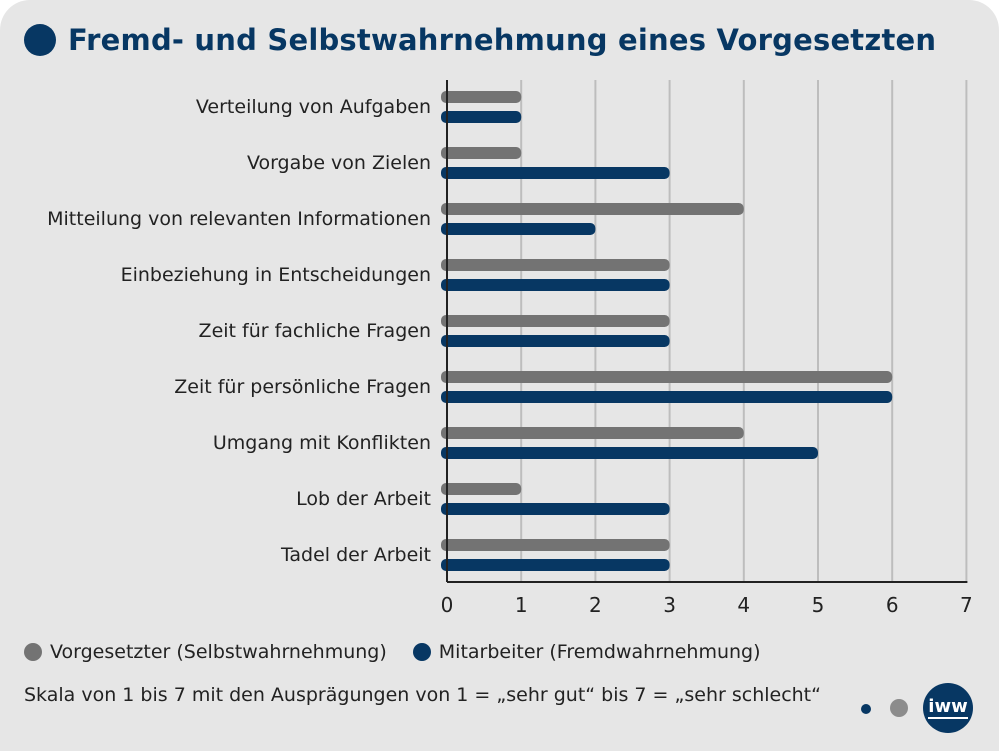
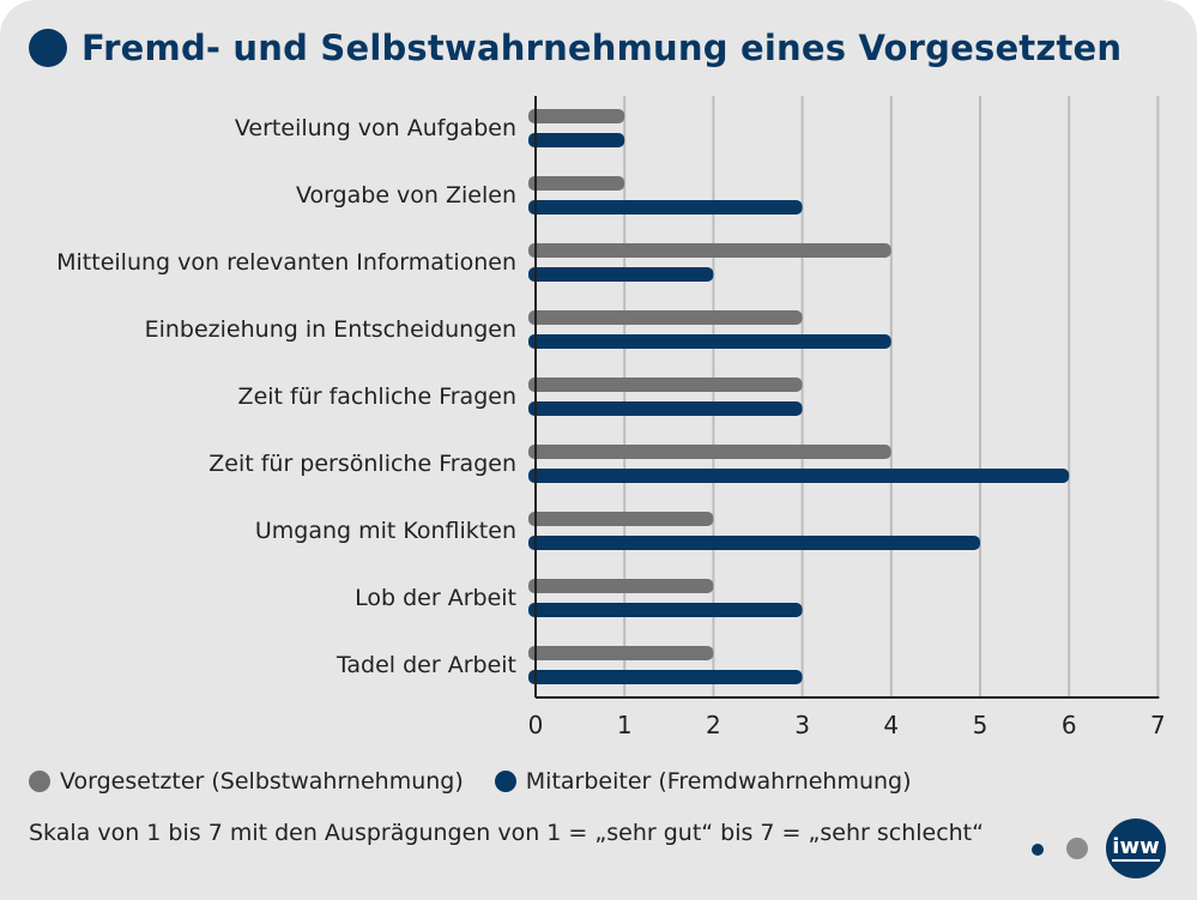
Mitarbeiter (Fremdwahrnehmung)/Einbeziehung in Entscheidungen: 3 -> 4
Vorgesetzter (Selbstwahrnehmung)/Zeit für persönliche Fragen: 6 -> 4
Vorgesetzter (Selbstwahrnehmung)/Umgang mit Konflikten: 4 -> 2
Vorgesetzter (Selbstwahrnehmung)/Lob der Arbeit: 1 -> 2
Vorgesetzter (Selbstwahrnehmung)/Tadel der Arbeit: 3 -> 2
